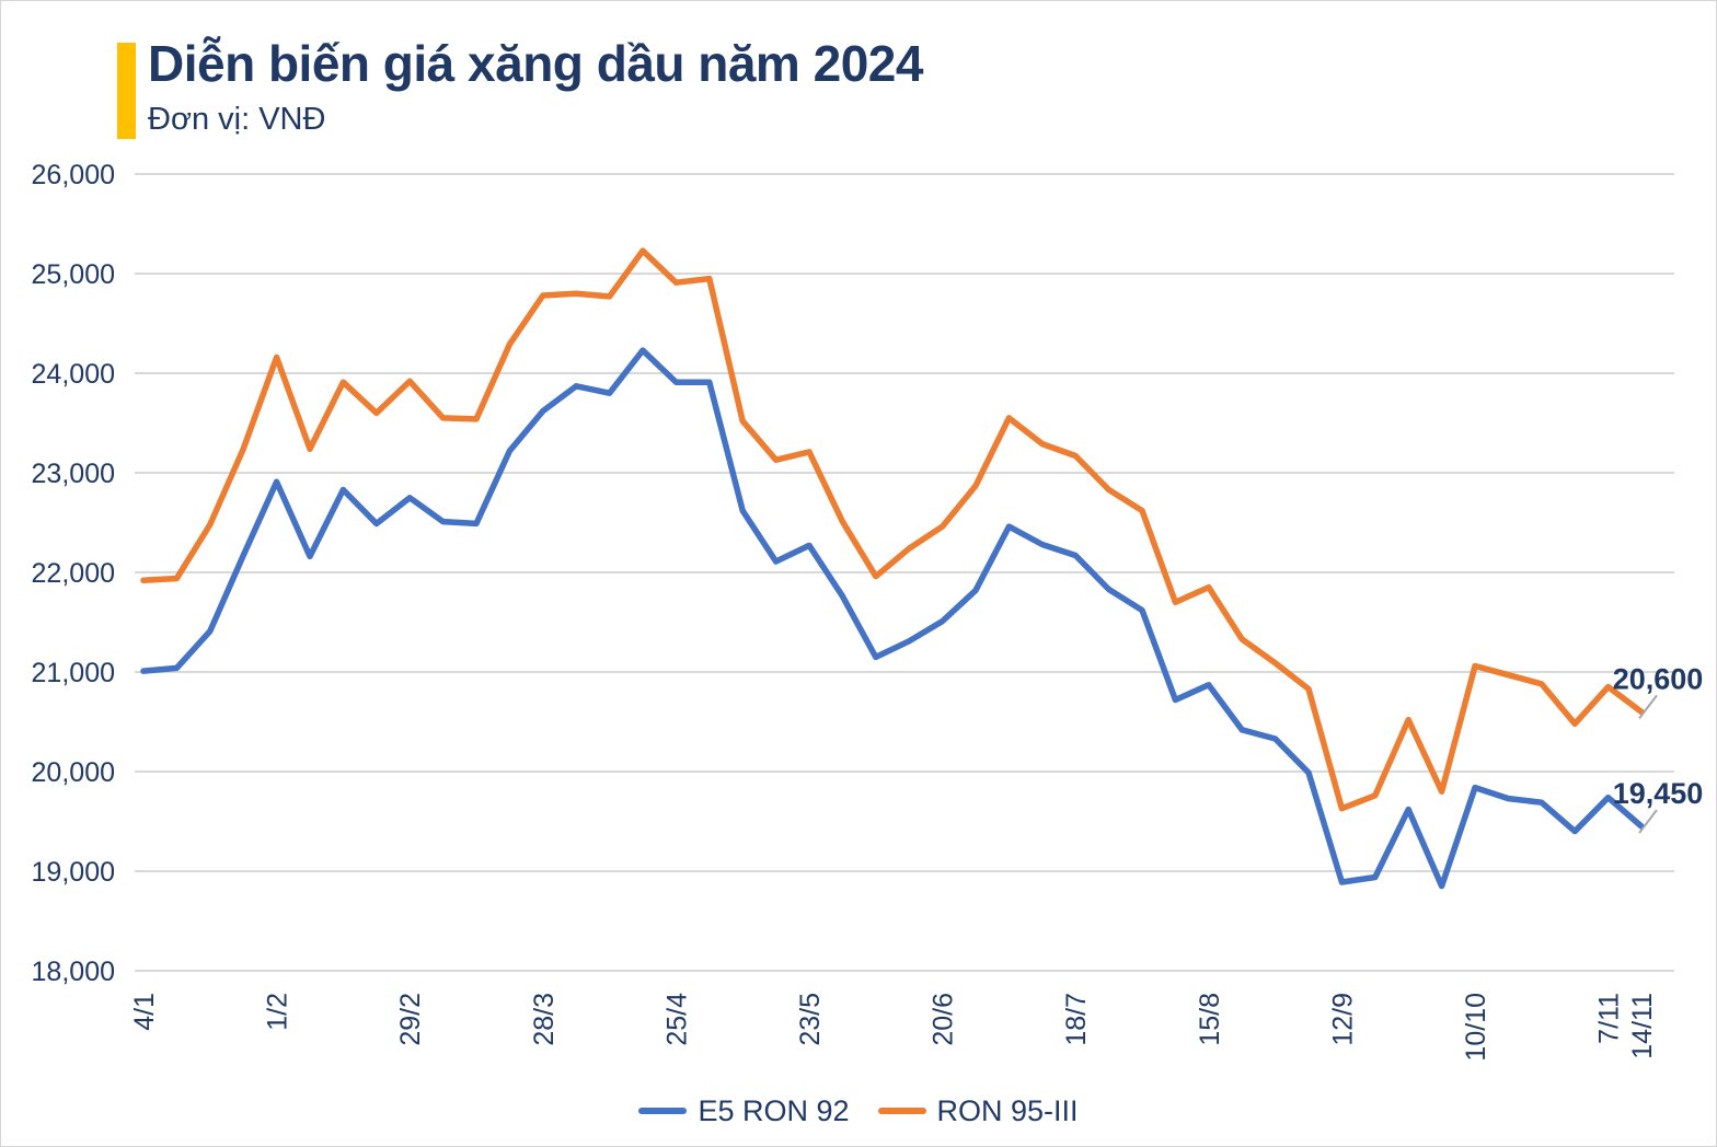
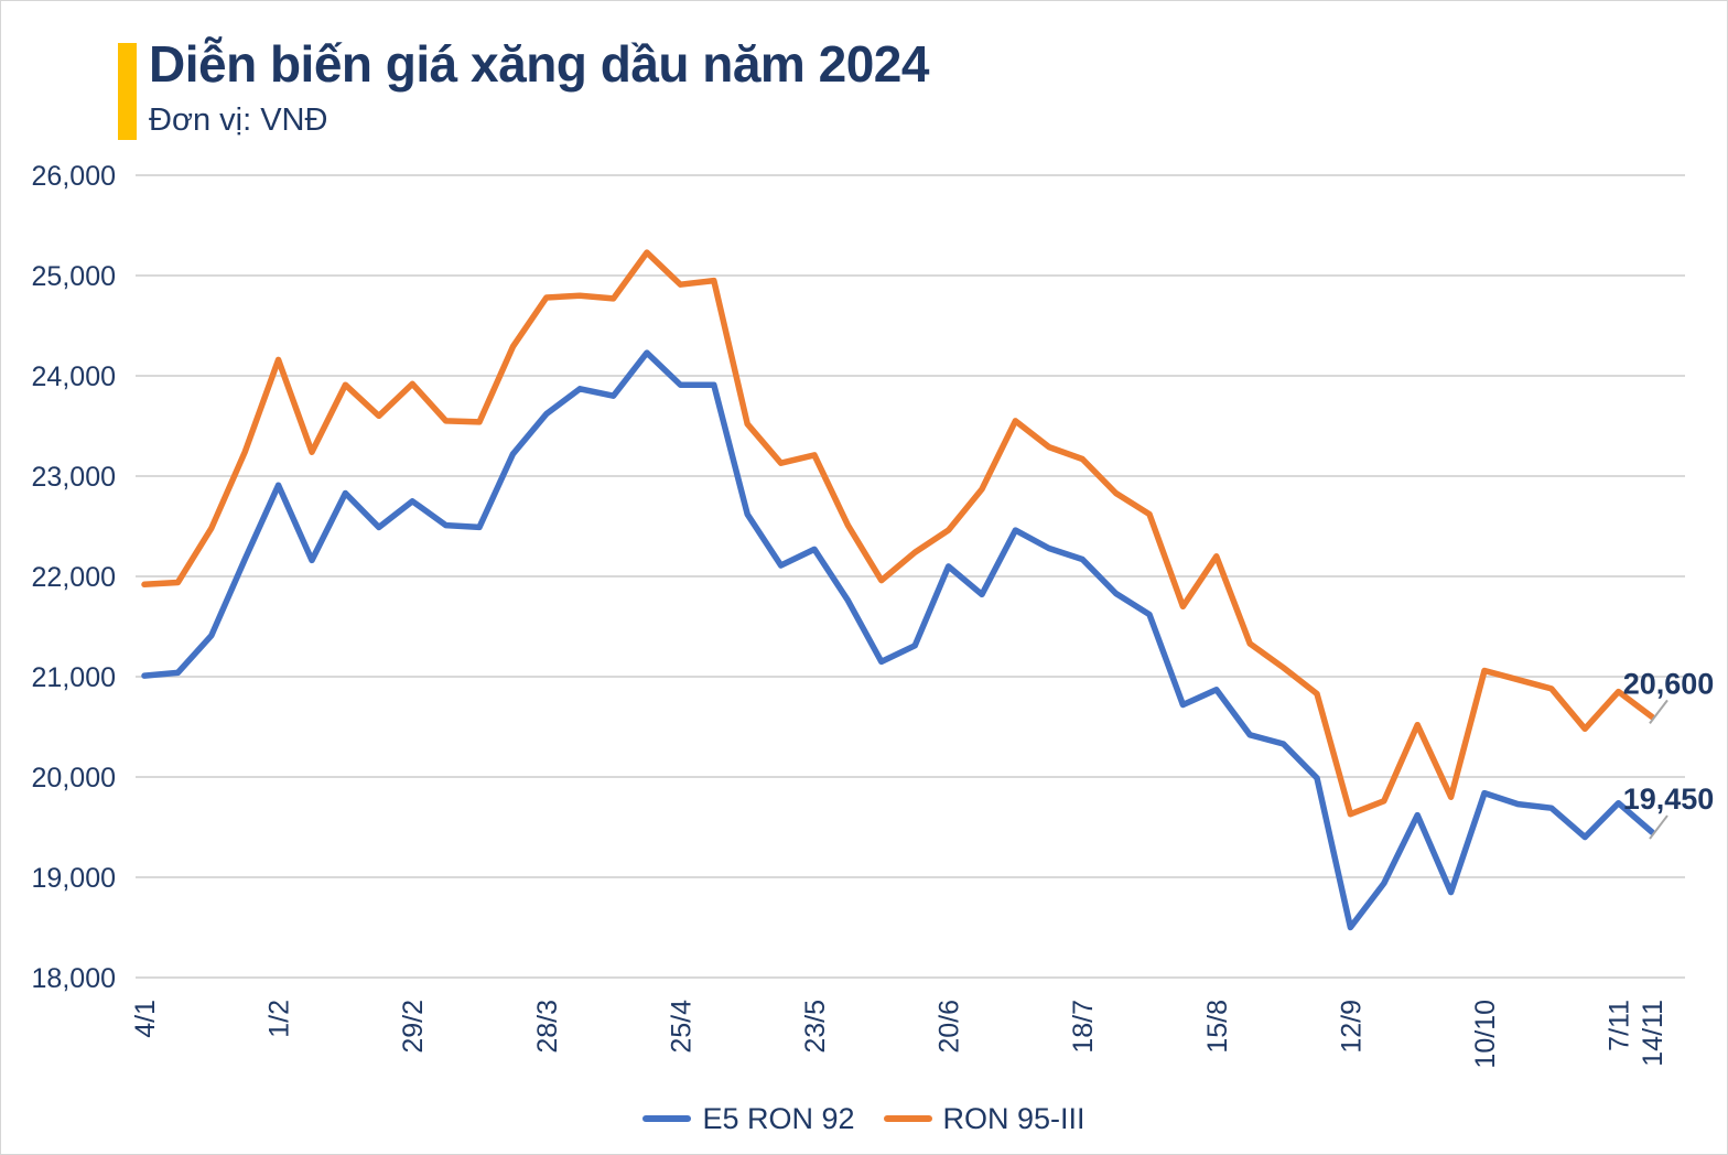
E5 RON 92/20/6: 21500 -> 22100
RON 95-III/15/8: 21800 -> 22200
E5 RON 92/12/9: 18900 -> 18500
